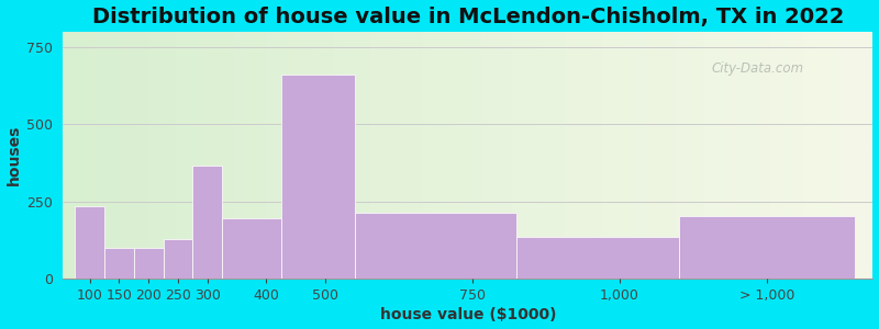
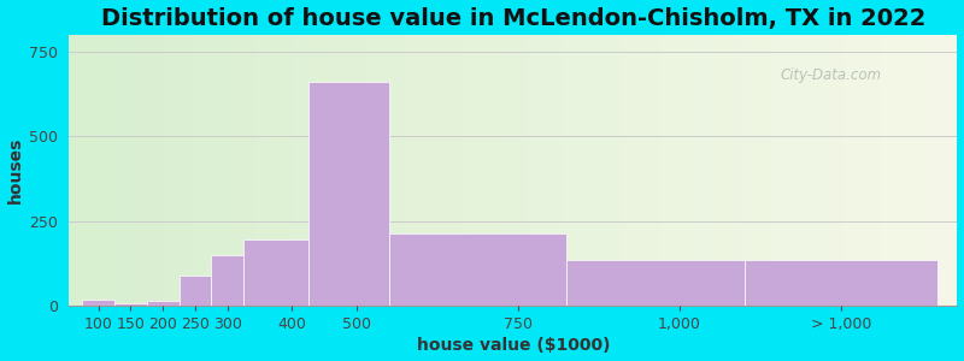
100: 235 -> 20
150: 100 -> 8
200: 100 -> 15
250: 130 -> 90
300: 365 -> 150
> 1,000: 205 -> 135
